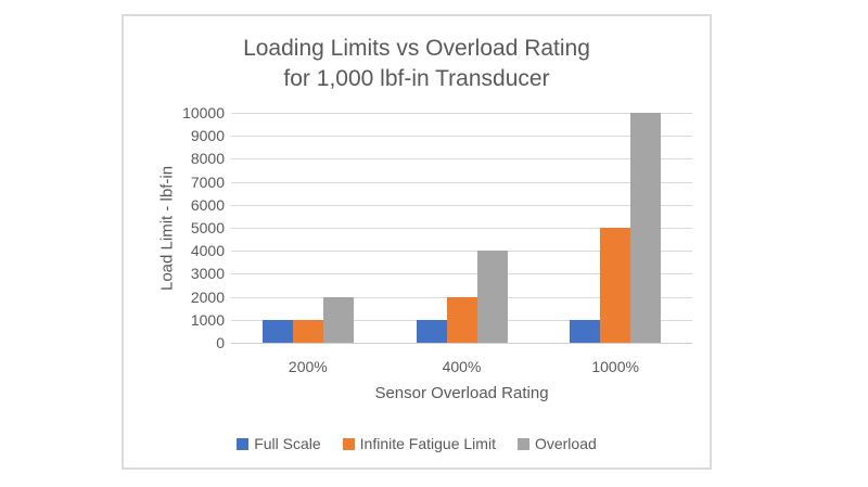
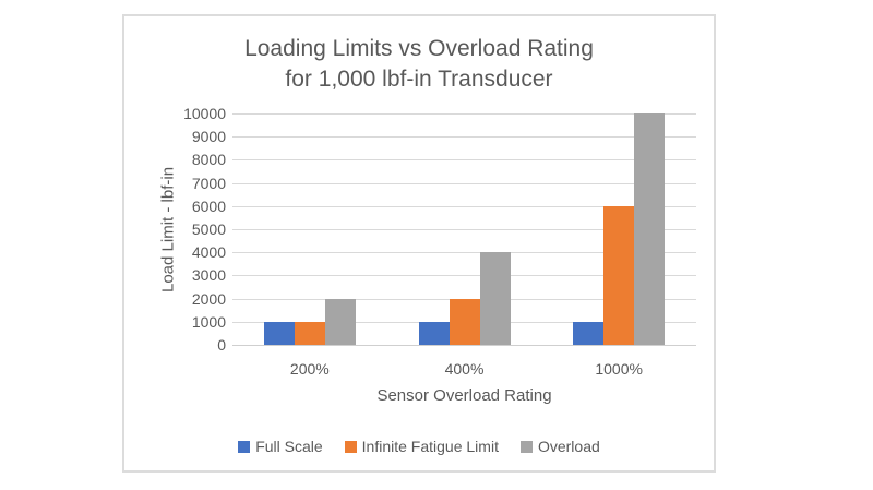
Infinite Fatigue Limit/1000%: 5000 -> 6000
